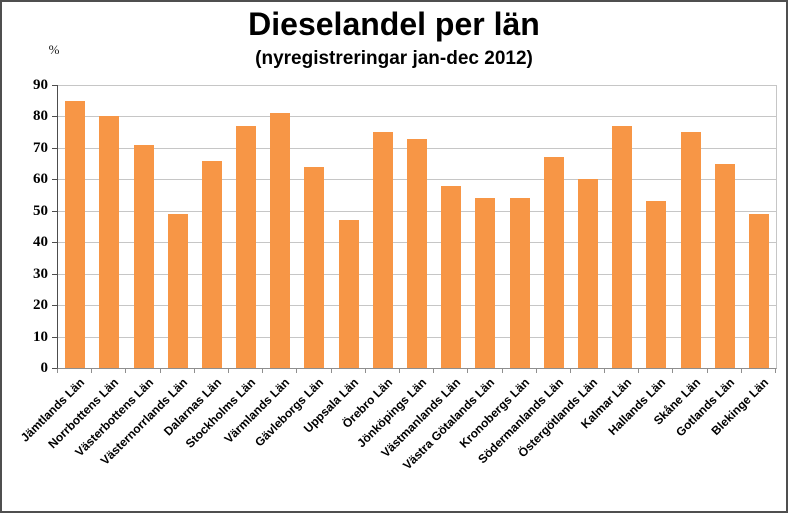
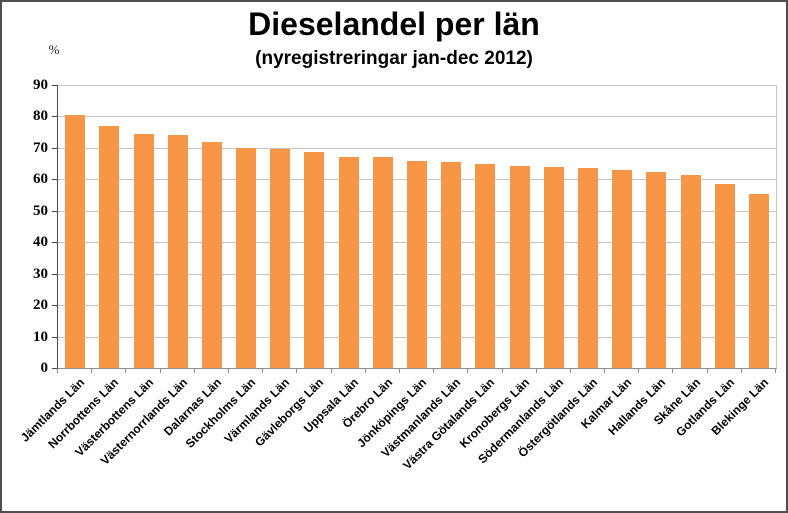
Jämtlands Län: 85 -> 81
Norrbottens Län: 80 -> 77
Västerbottens Län: 71 -> 74
Västernorrlands Län: 49 -> 74
Dalarnas Län: 66 -> 72
Stockholms Län: 77 -> 70
Värmlands Län: 81 -> 70
Gävleborgs Län: 64 -> 69
Uppsala Län: 47 -> 67
Örebro Län: 75 -> 67
Jönköpings Län: 73 -> 66
Västmanlands Län: 58 -> 65
Västra Götalands Län: 54 -> 65
Kronobergs Län: 54 -> 64
Södermanlands Län: 67 -> 64
Östergötlands Län: 60 -> 64
Kalmar Län: 77 -> 63
Hallands Län: 53 -> 62
Skåne Län: 75 -> 61
Gotlands Län: 65 -> 59
Blekinge Län: 49 -> 55
